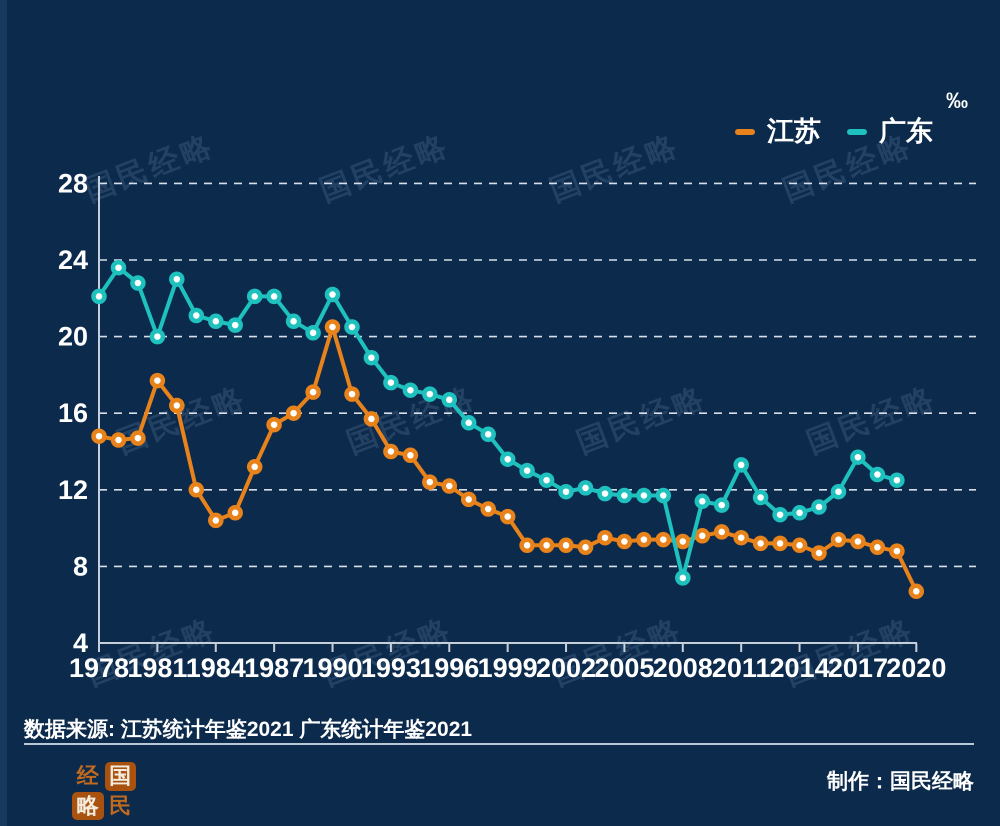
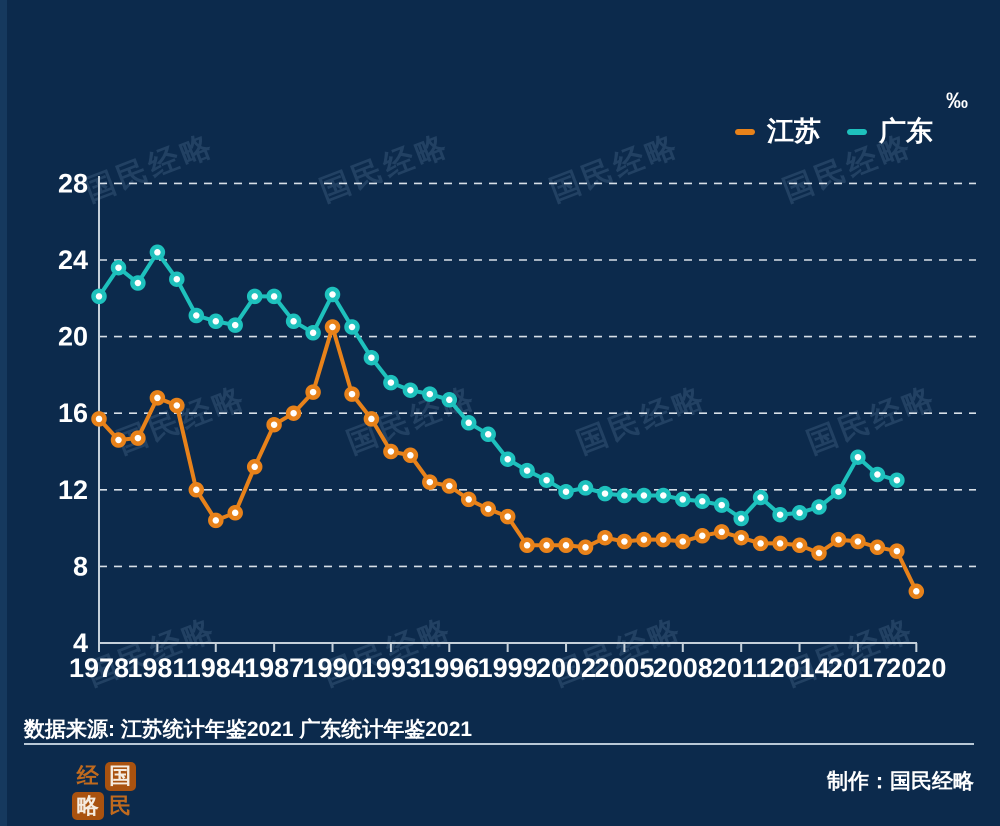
江苏/1978: 14.8 -> 15.7
江苏/1981: 17.7 -> 16.8
广东/1981: 20.0 -> 24.4
广东/2008: 7.4 -> 11.5
广东/2011: 13.3 -> 10.5
